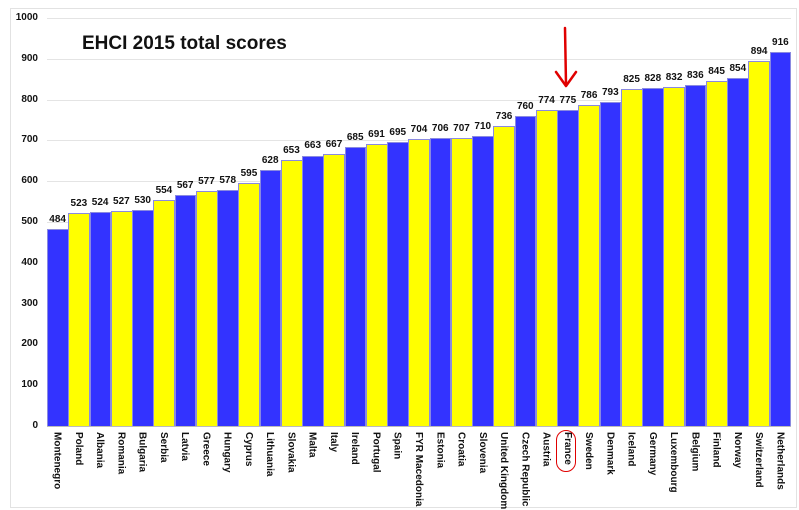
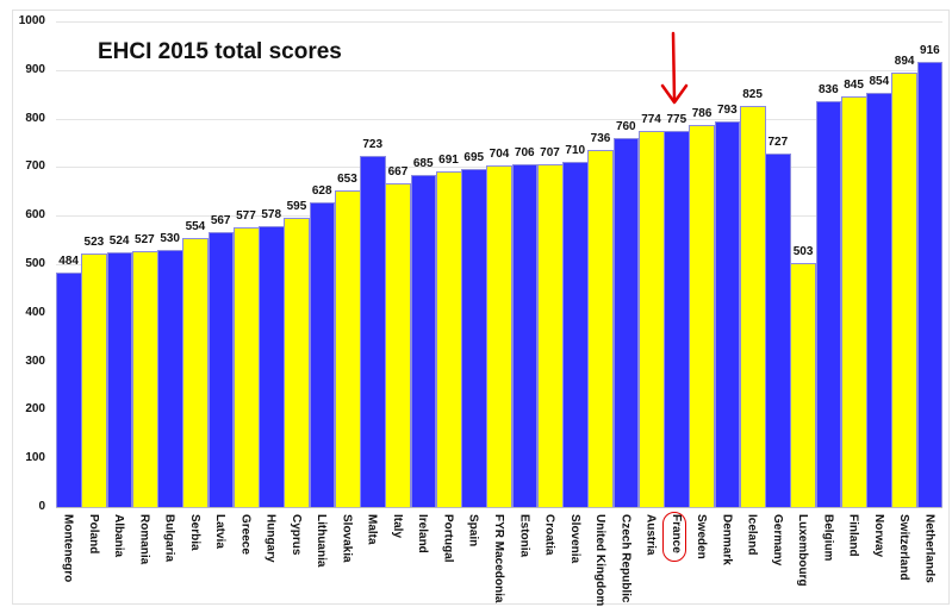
Malta: 663 -> 723
Germany: 828 -> 727
Luxembourg: 832 -> 503
